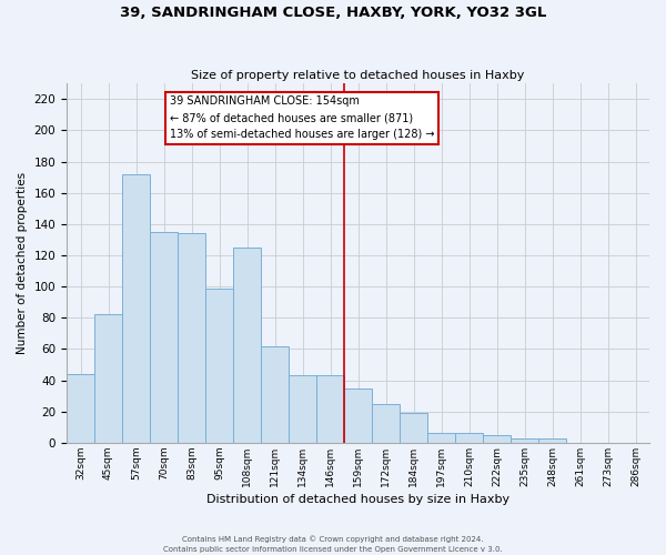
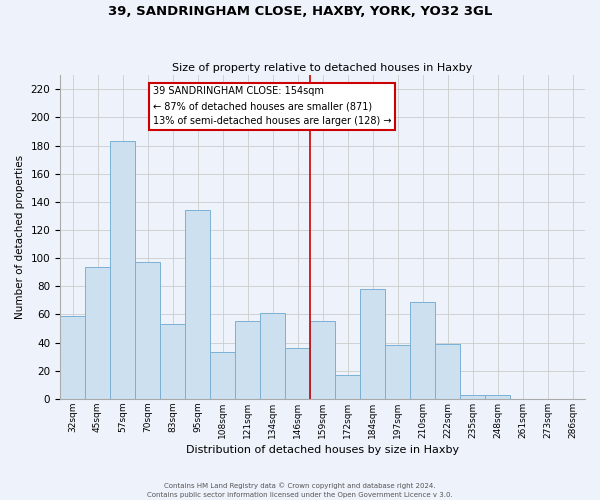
32sqm: 44 -> 59
45sqm: 82 -> 94
57sqm: 172 -> 183
70sqm: 135 -> 97
83sqm: 134 -> 53
95sqm: 99 -> 134
108sqm: 125 -> 33
121sqm: 62 -> 55
134sqm: 43 -> 61
146sqm: 43 -> 36
159sqm: 35 -> 55
172sqm: 25 -> 17
184sqm: 19 -> 78
197sqm: 6 -> 38
210sqm: 6 -> 69
222sqm: 5 -> 39
